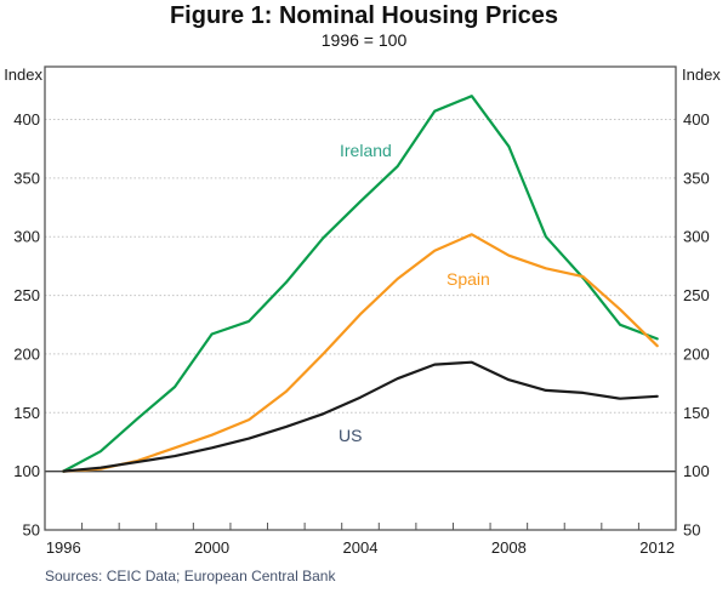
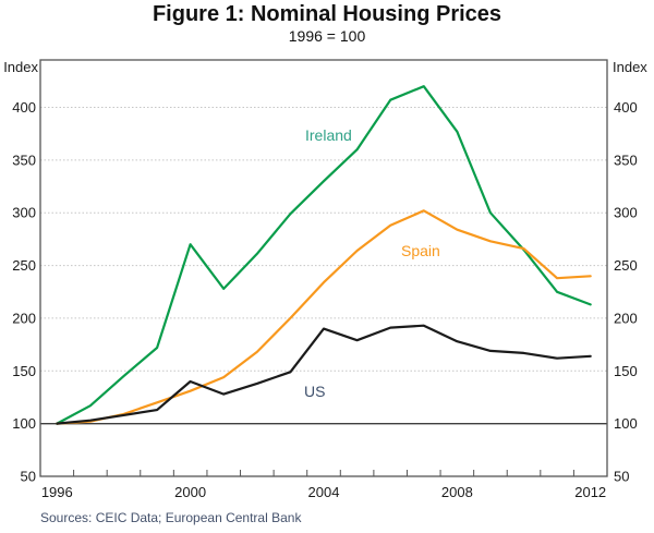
Ireland/2000: 220 -> 270
US/2000: 120 -> 140
US/2004: 160 -> 190
Spain/2012: 210 -> 240
